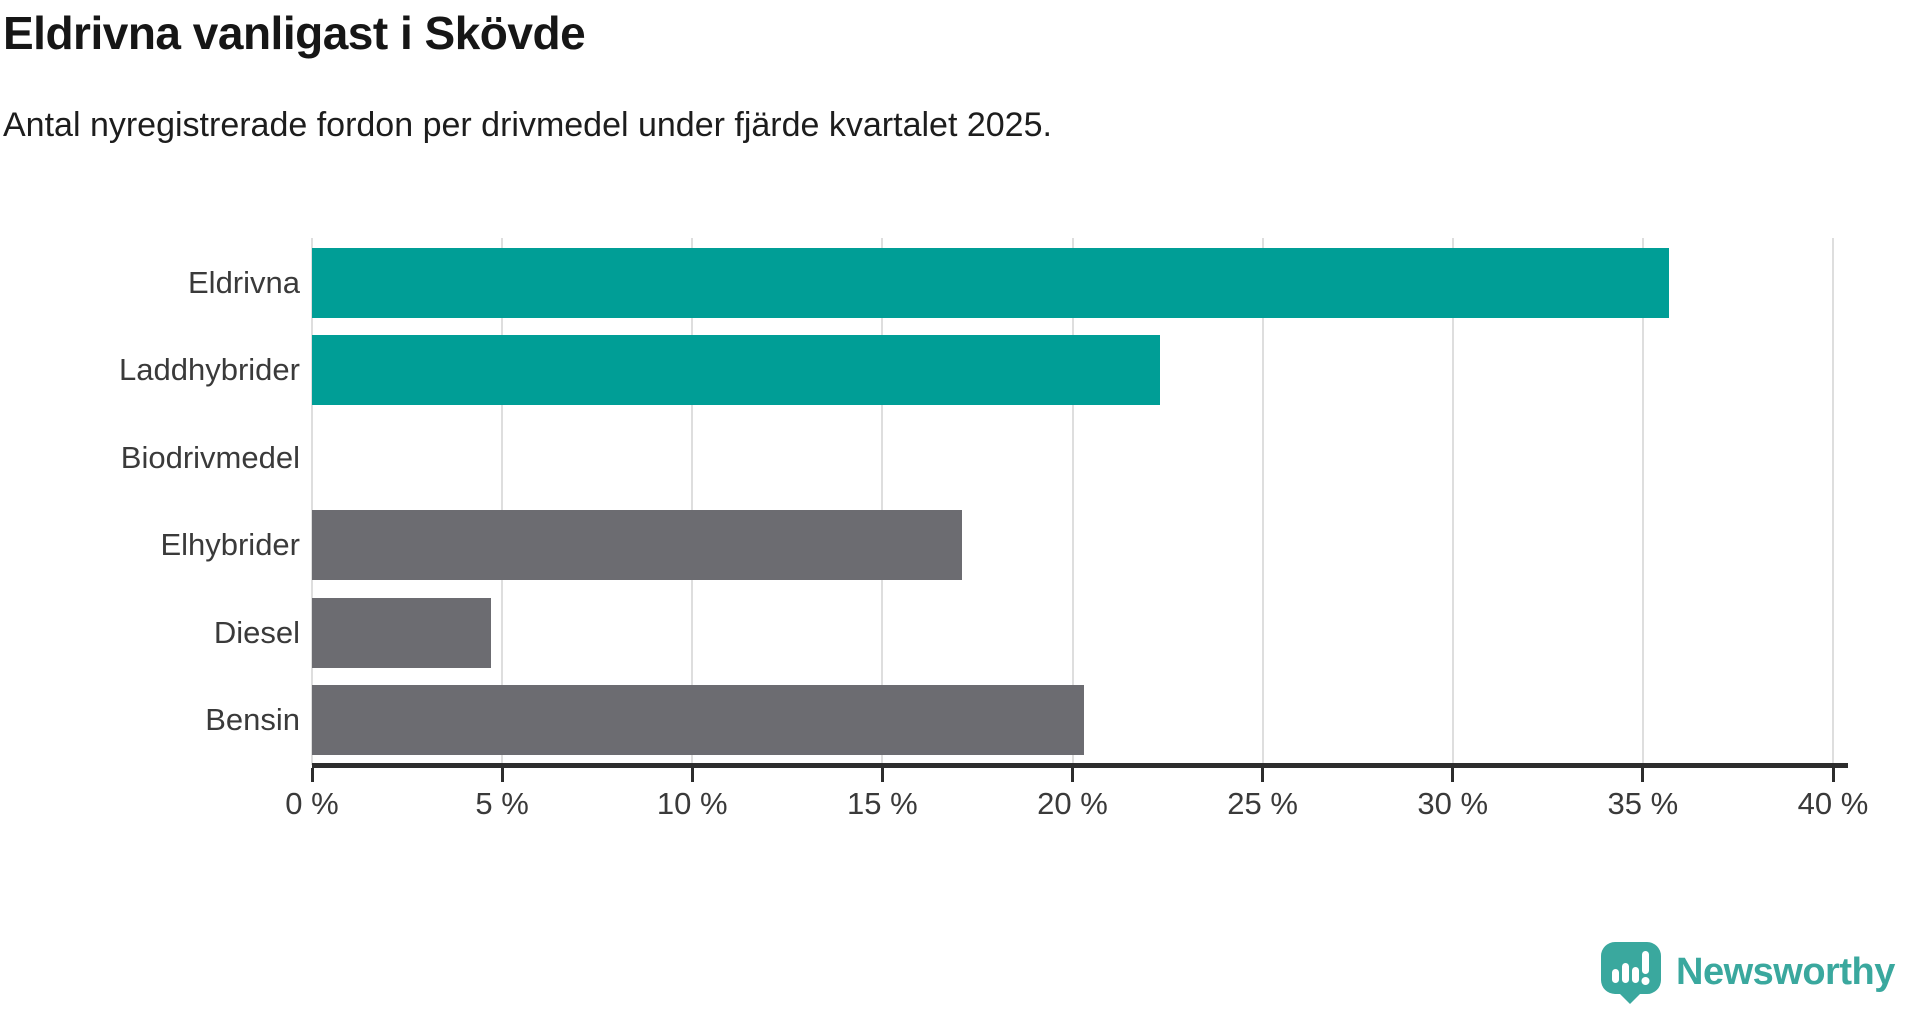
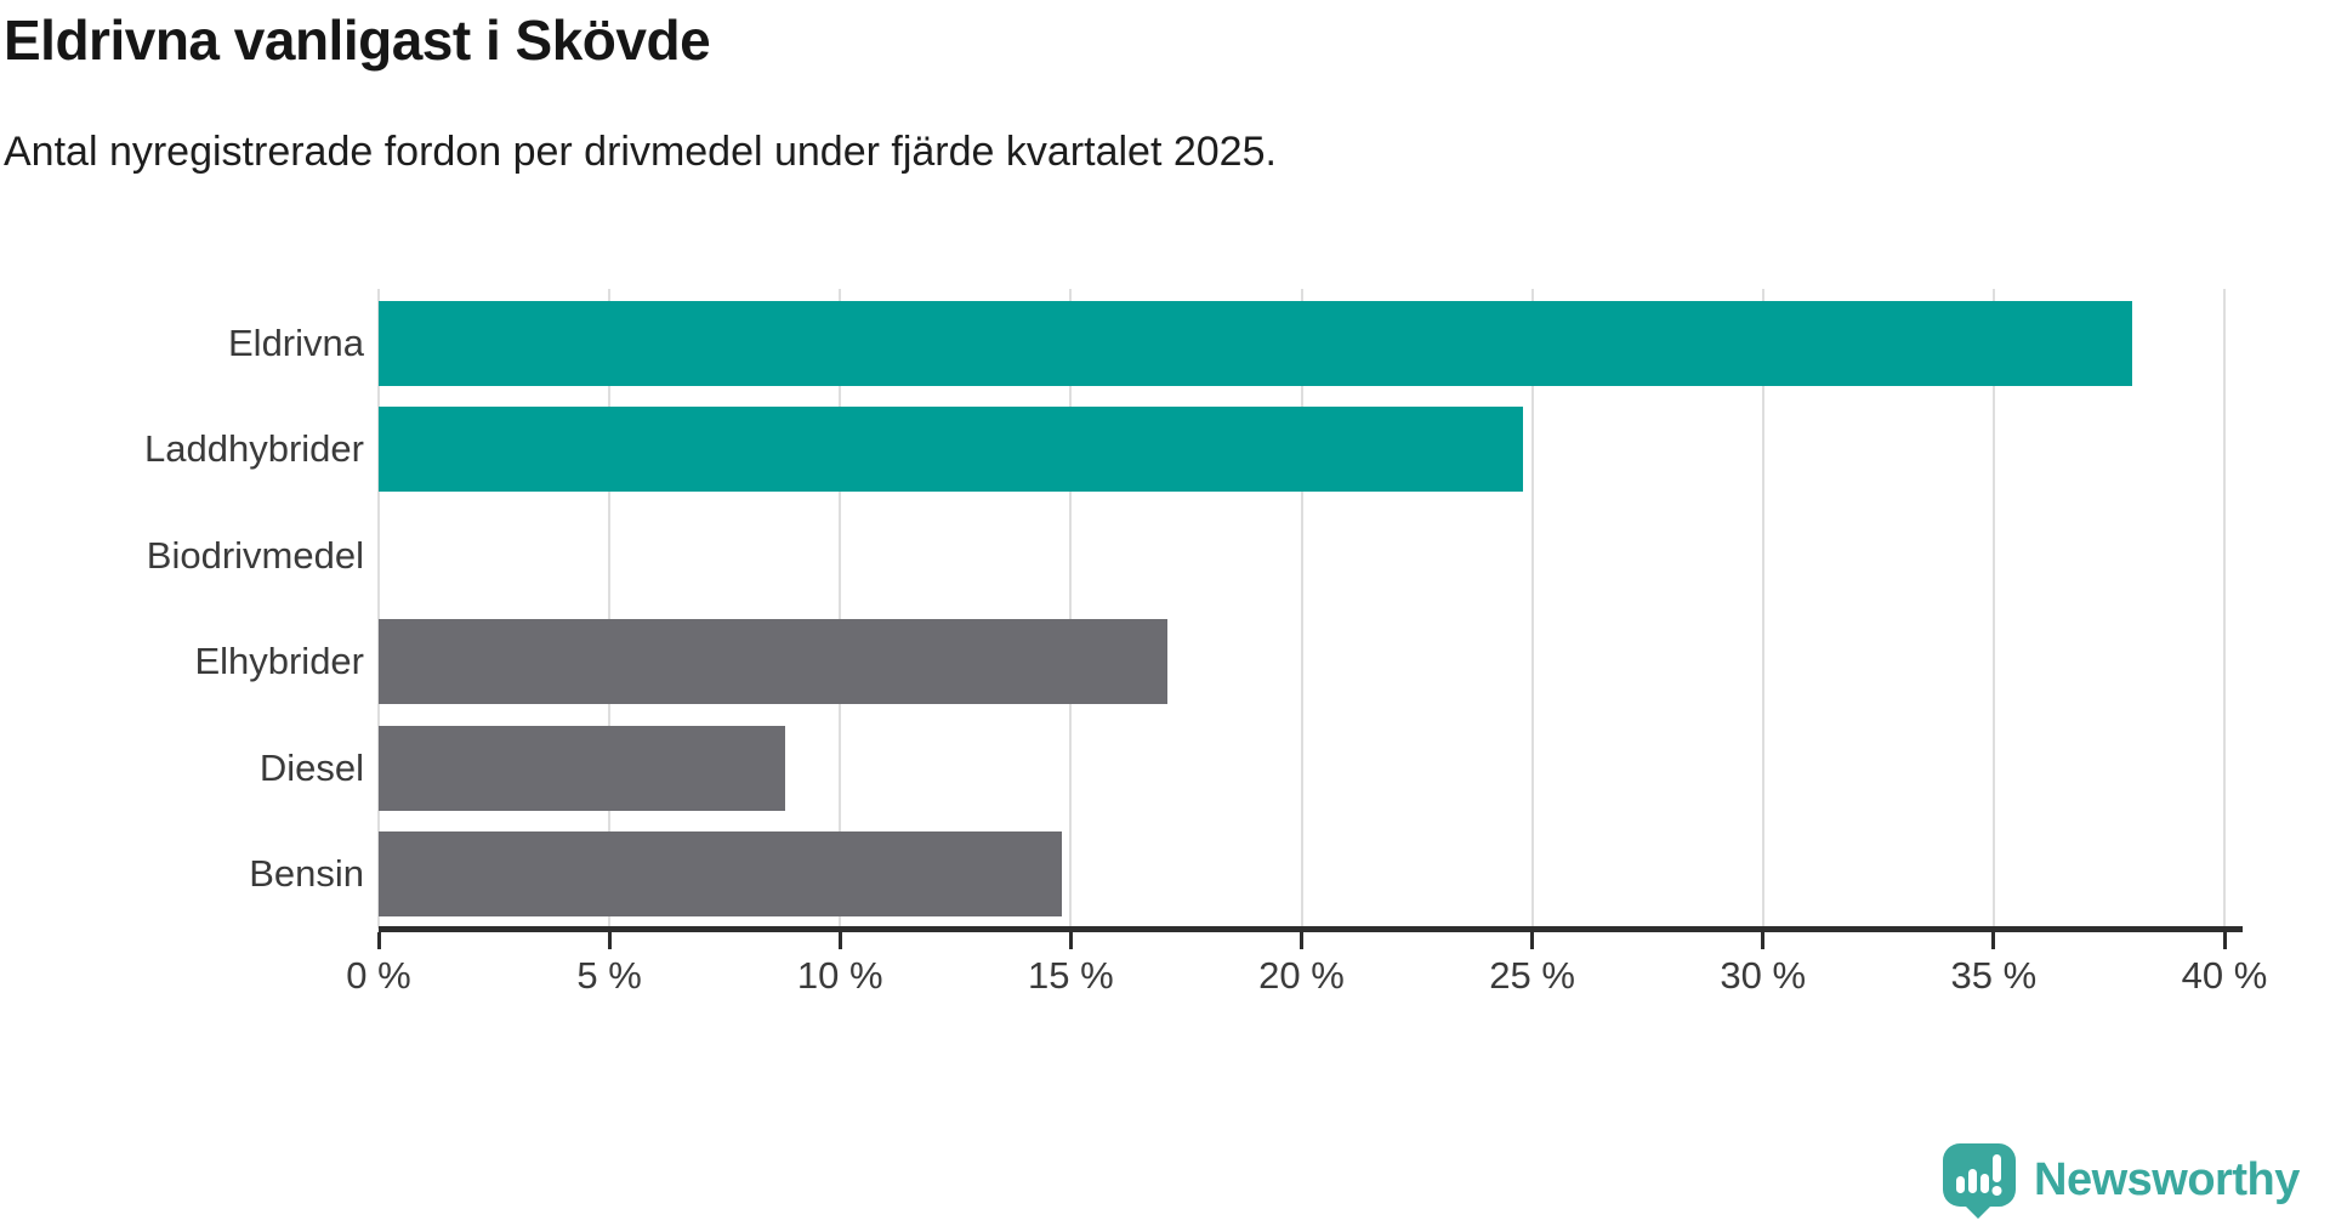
Eldrivna: 35.7% -> 38.0%
Laddhybrider: 22.3% -> 24.8%
Diesel: 4.7% -> 8.8%
Bensin: 20.3% -> 14.8%
